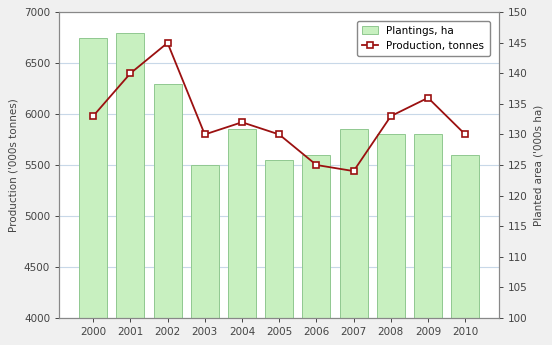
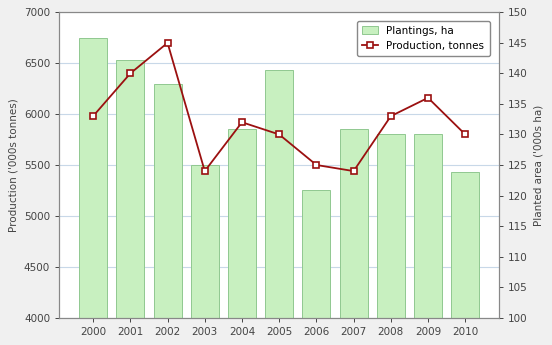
Plantings, ha/2001: 6800 -> 6530
Production, tonnes/2003: 130 -> 124
Plantings, ha/2005: 5550 -> 6430
Plantings, ha/2006: 5600 -> 5250
Plantings, ha/2010: 5600 -> 5430
